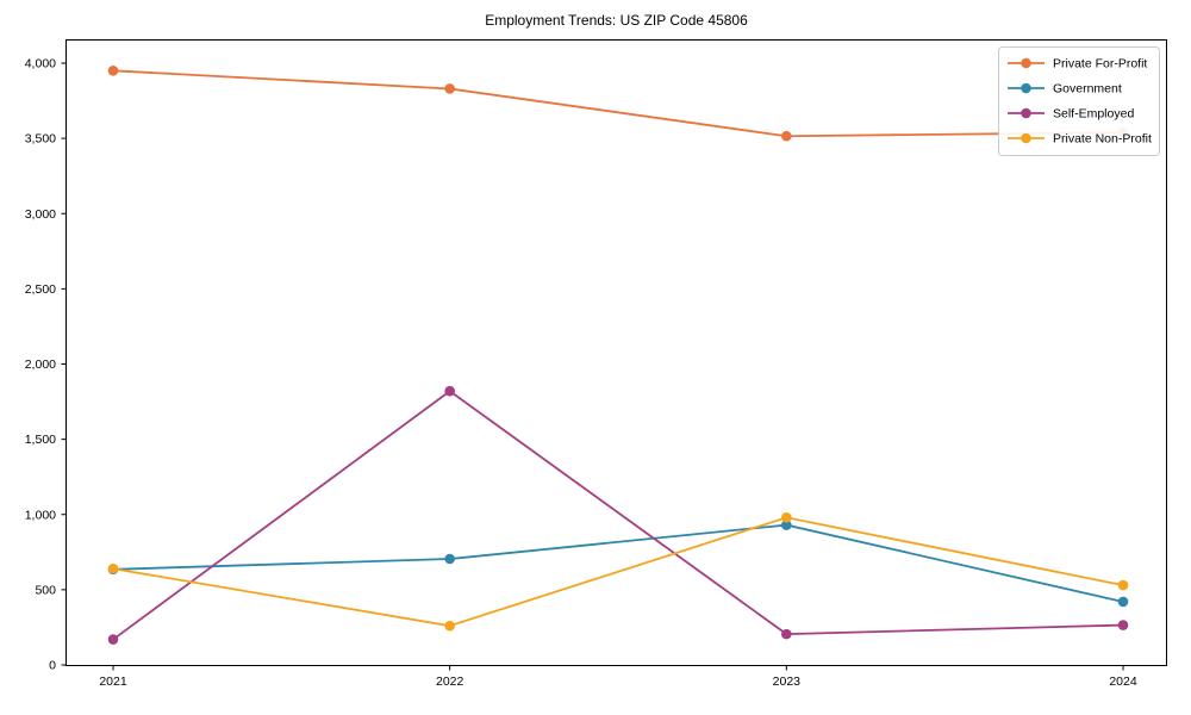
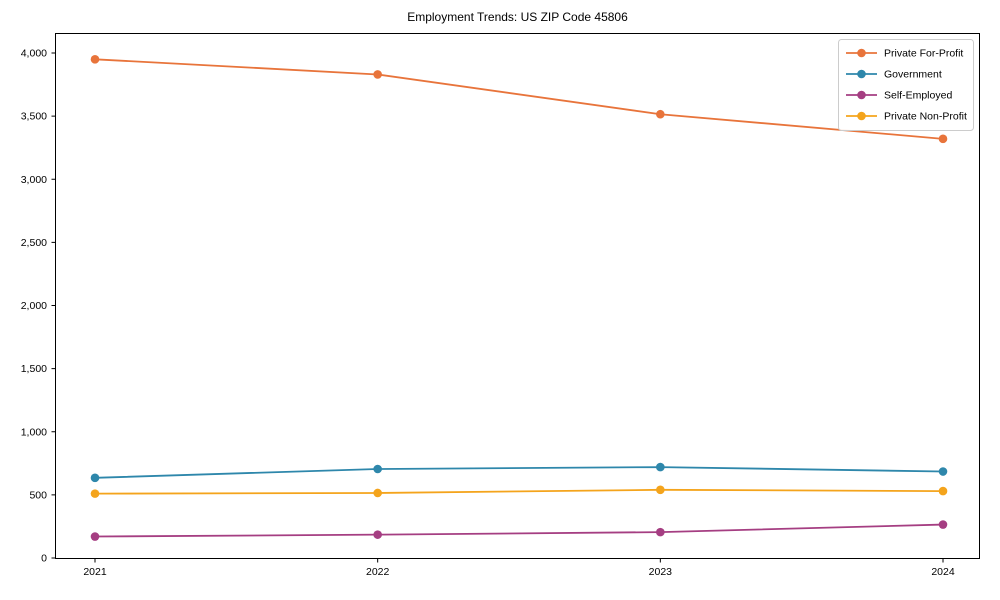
Private Non-Profit/2021: 640 -> 510
Self-Employed/2022: 1820 -> 180
Private Non-Profit/2022: 260 -> 520
Government/2023: 930 -> 720
Private Non-Profit/2023: 980 -> 540
Private For-Profit/2024: 3540 -> 3320
Government/2024: 420 -> 680
